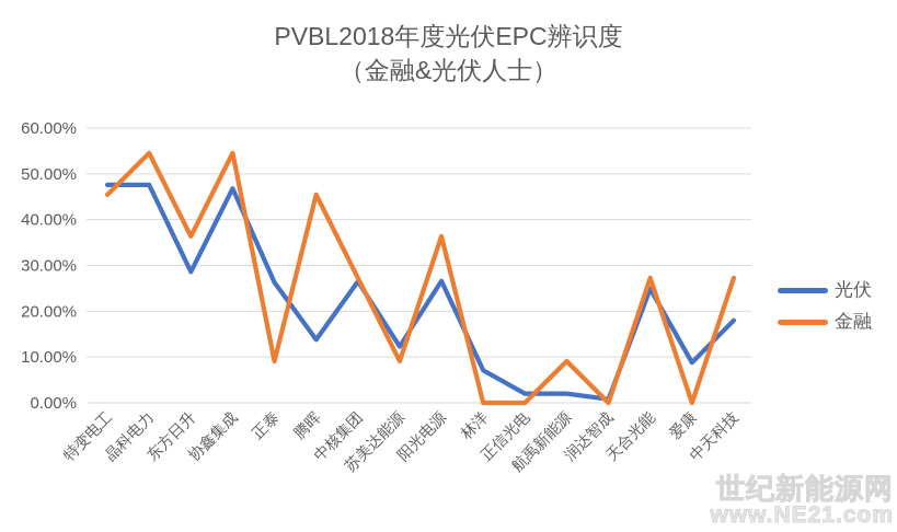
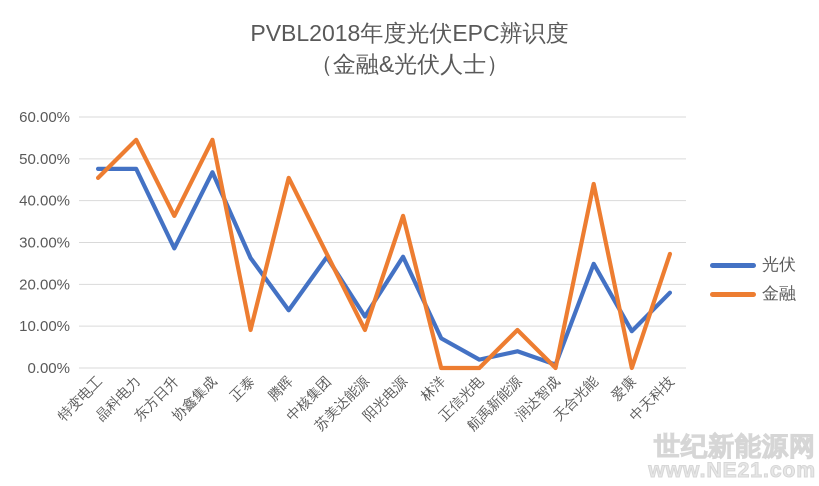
光伏/航禹新能源: 2% -> 4%
金融/天合光能: 27% -> 44%
